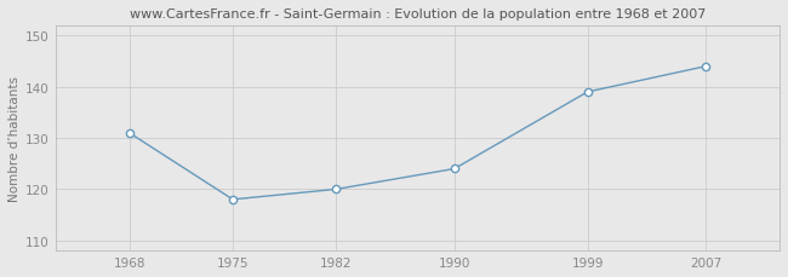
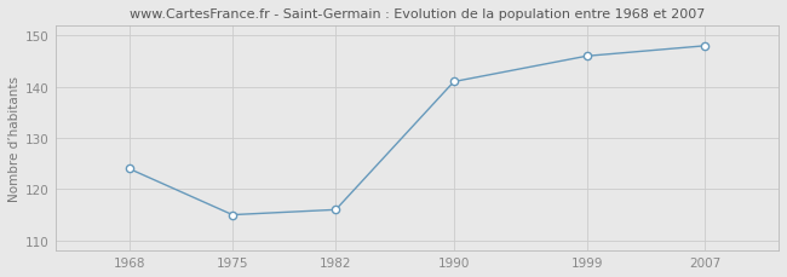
1968: 131 -> 124
1975: 118 -> 115
1982: 120 -> 116
1990: 124 -> 141
1999: 139 -> 146
2007: 144 -> 148
